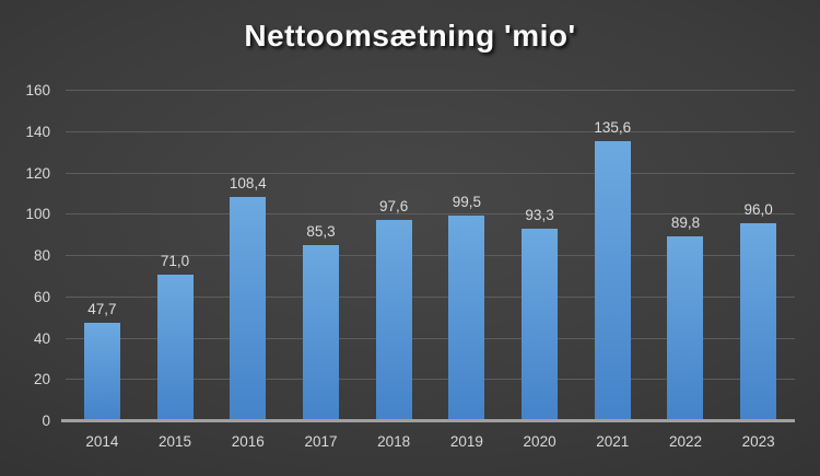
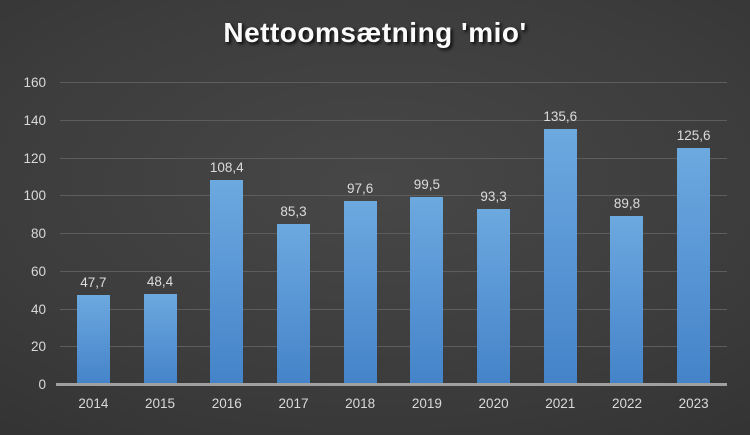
2015: 71,0 -> 48,4
2023: 96,0 -> 125,6
